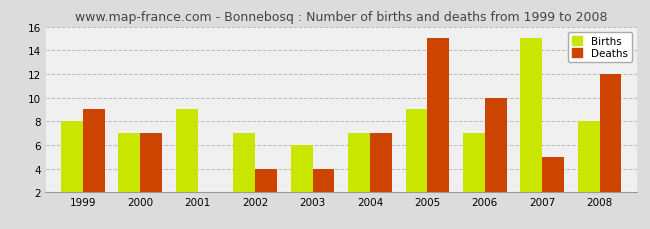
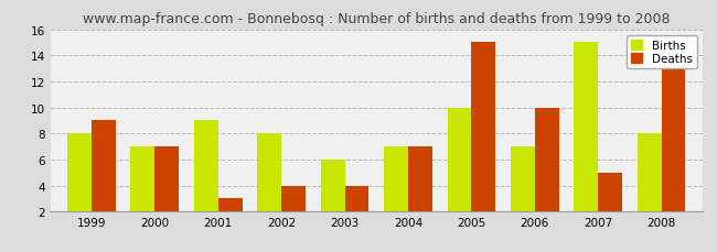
Deaths/2001: 2 -> 3
Births/2002: 7 -> 8
Births/2005: 9 -> 10
Deaths/2008: 12 -> 13
